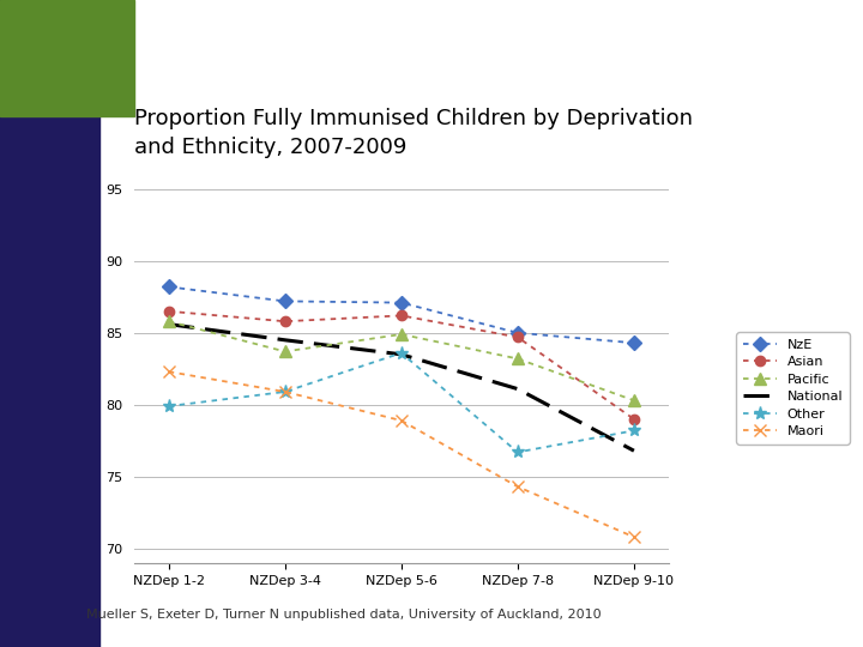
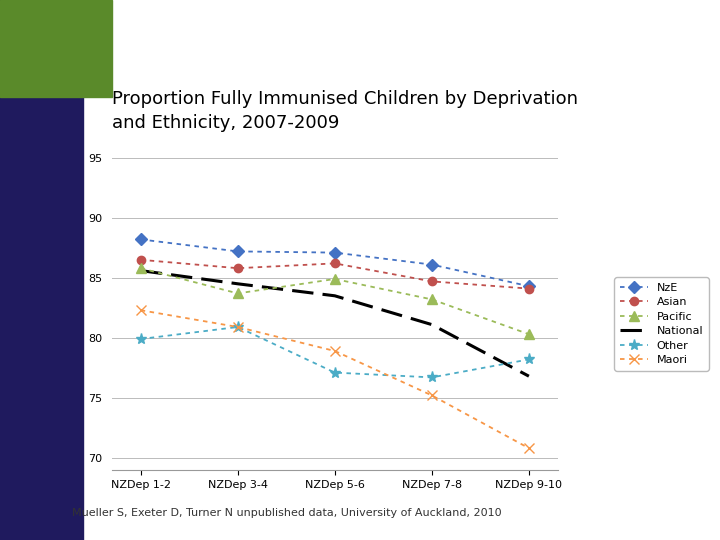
Other/NZDep 5-6: 83.6 -> 77.1
NzE/NZDep 7-8: 85.0 -> 86.1
Maori/NZDep 7-8: 74.3 -> 75.2
Asian/NZDep 9-10: 79.0 -> 84.1
